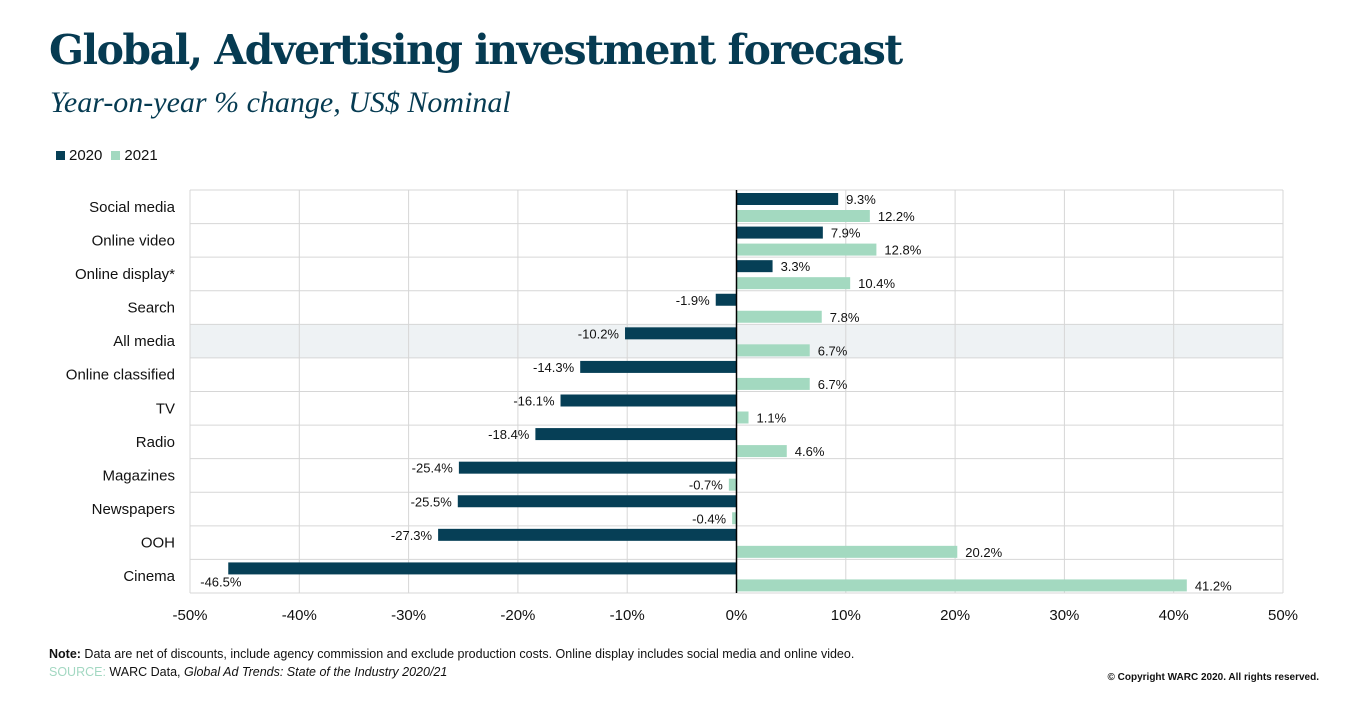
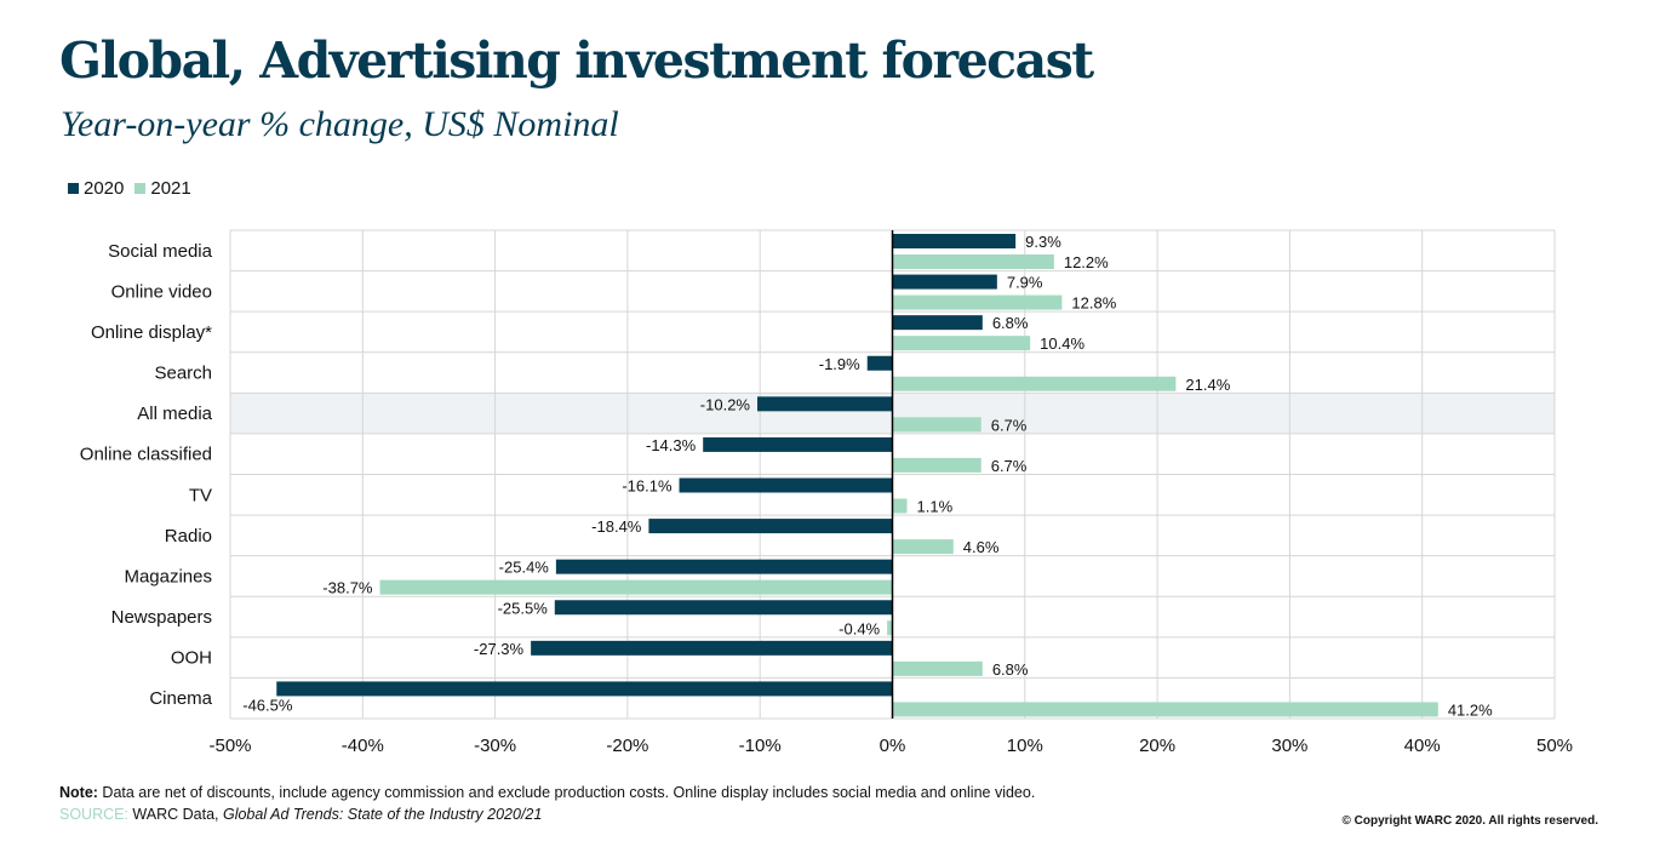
2020/Online display*: 3.3% -> 6.8%
2021/Search: 7.8% -> 21.4%
2021/Magazines: -0.7% -> -38.7%
2021/OOH: 20.2% -> 6.8%
